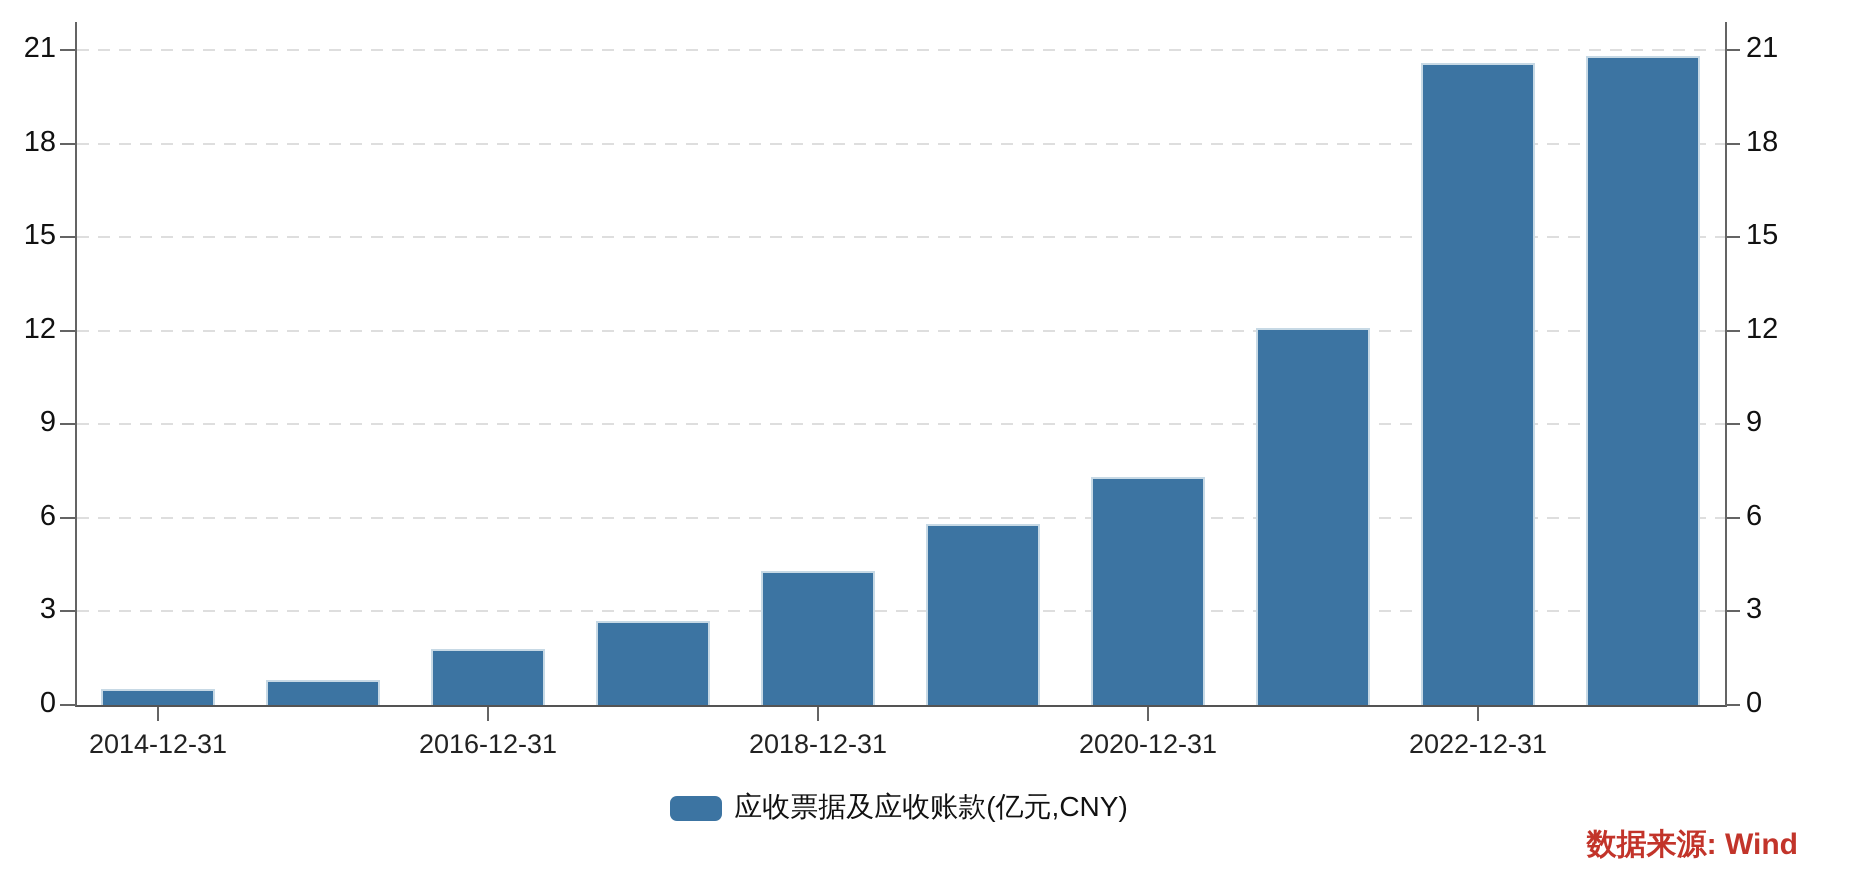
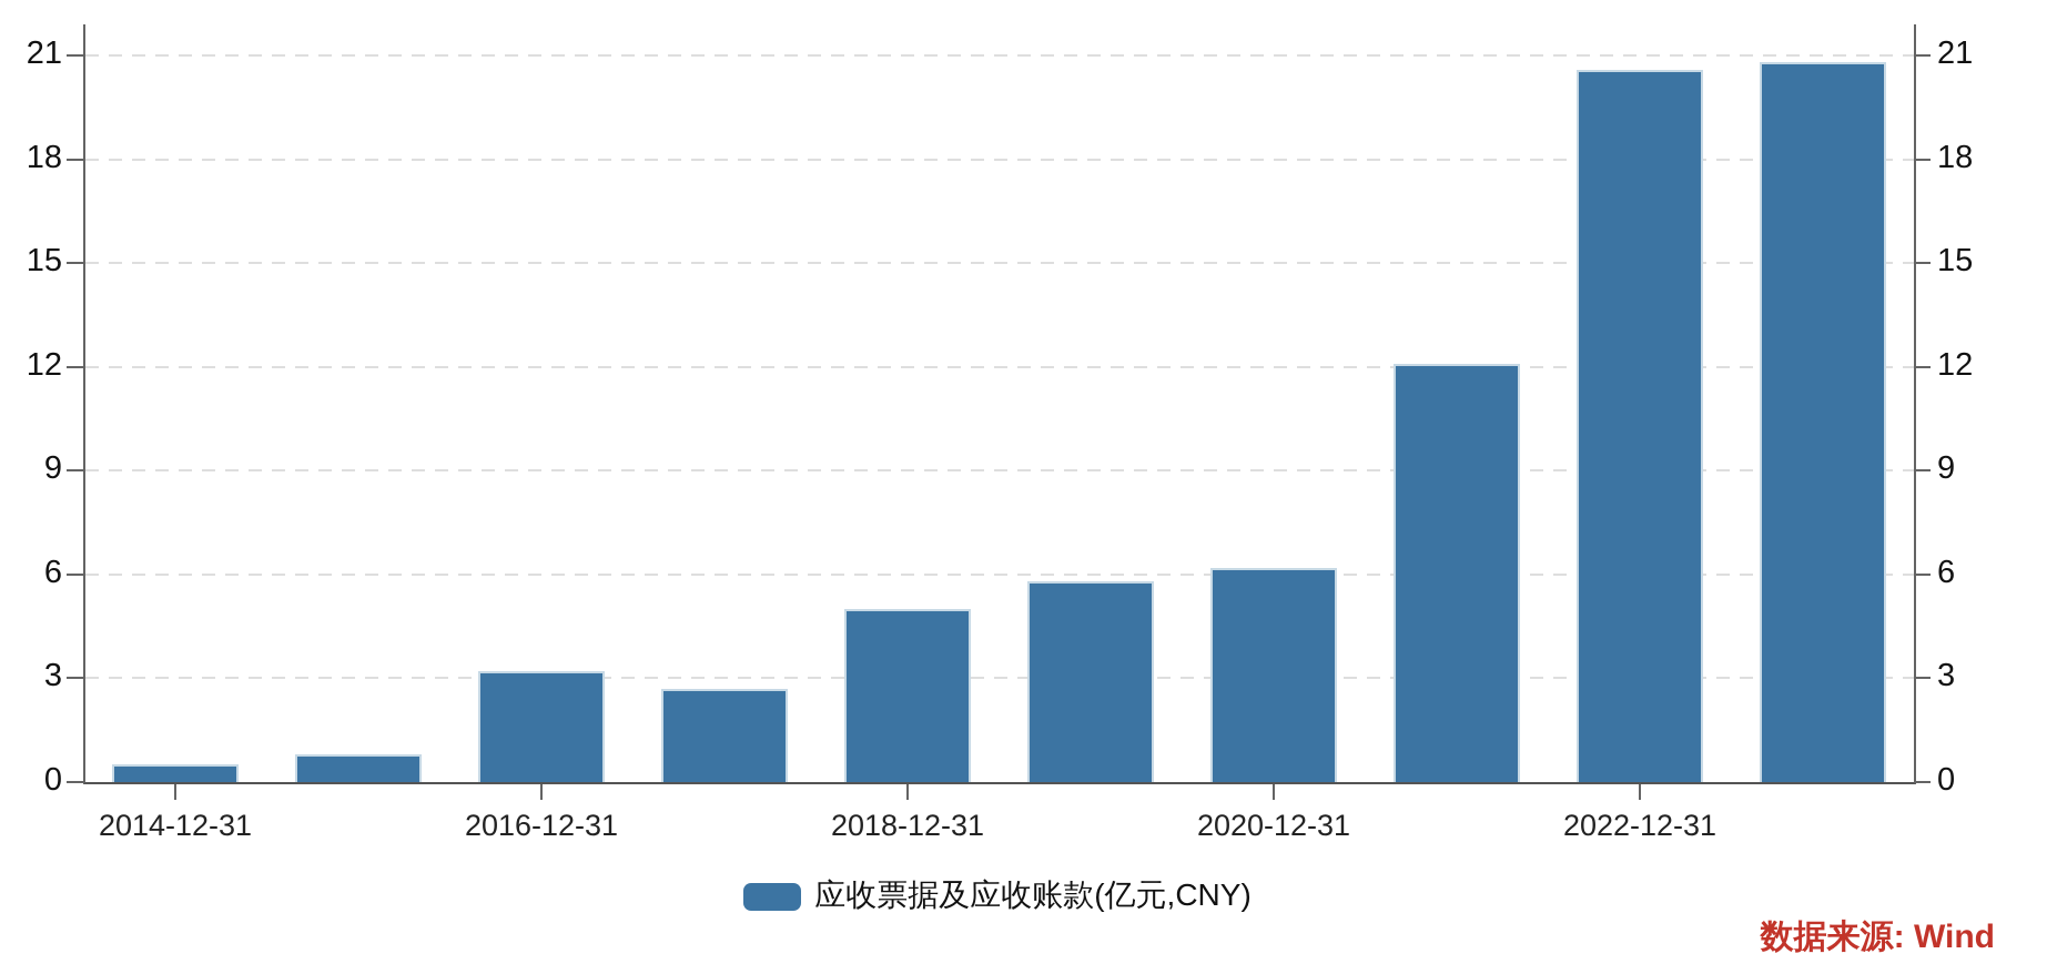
2016-12-31: 1.8 -> 3.2
2018-12-31: 4.3 -> 5.0
2020-12-31: 7.3 -> 6.2
